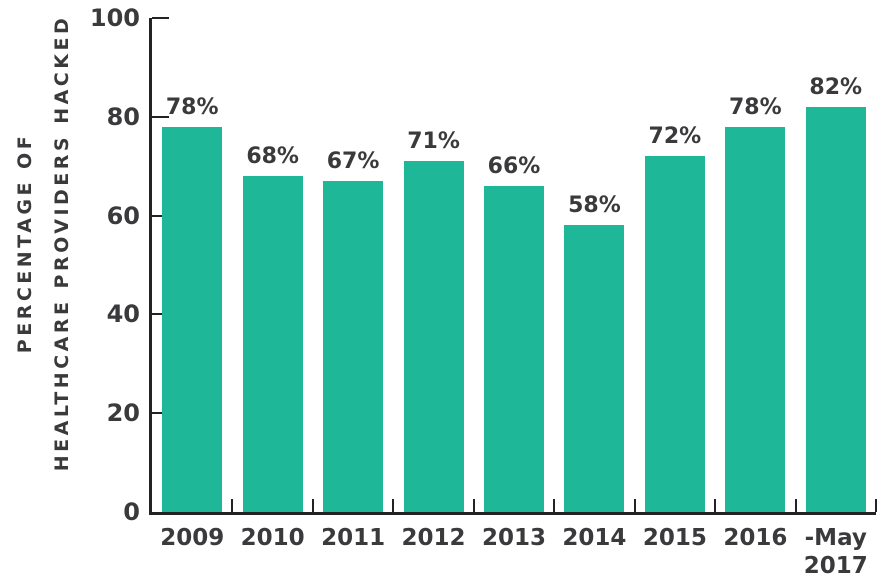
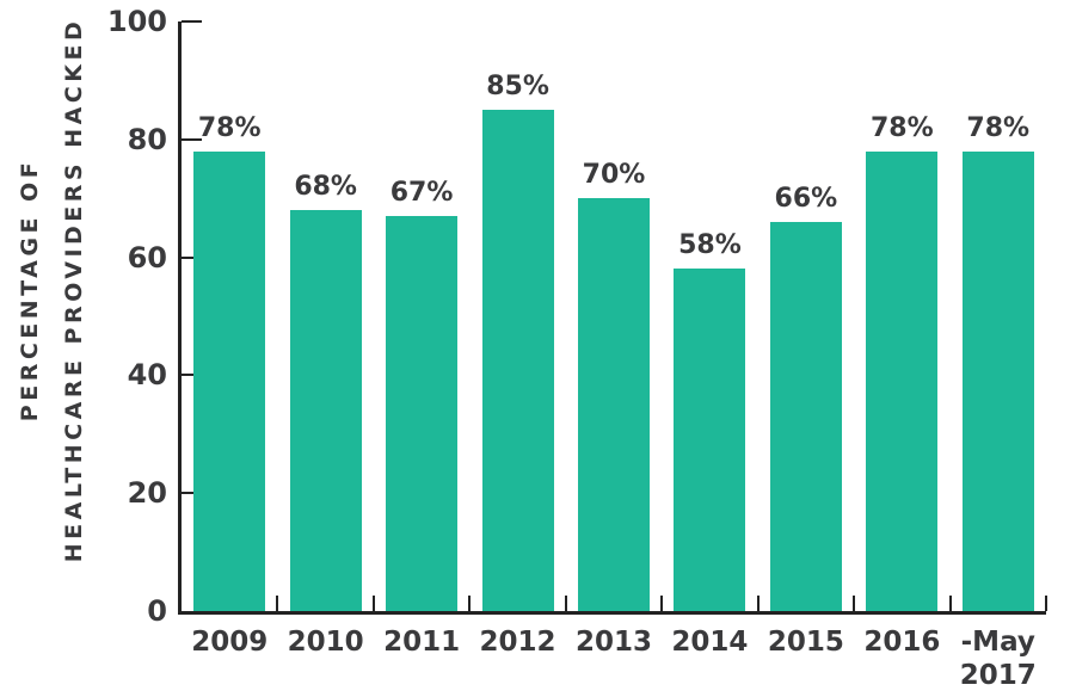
2012: 71% -> 85%
2013: 66% -> 70%
2015: 72% -> 66%
-May 2017: 82% -> 78%
